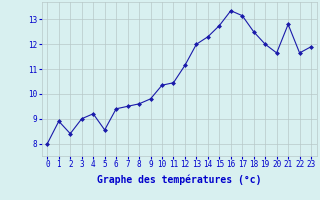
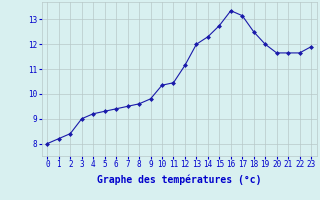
1: 8.90 -> 8.20
5: 8.55 -> 9.30
21: 12.80 -> 11.65
